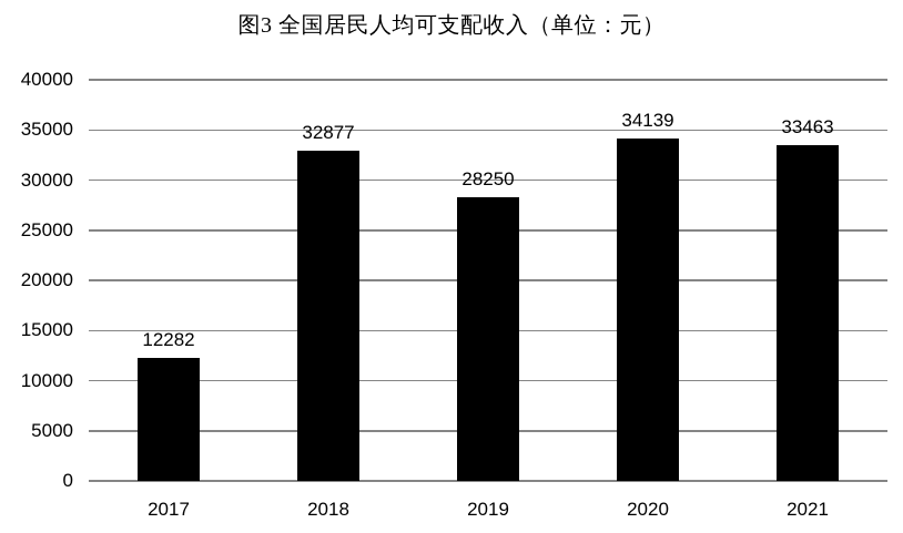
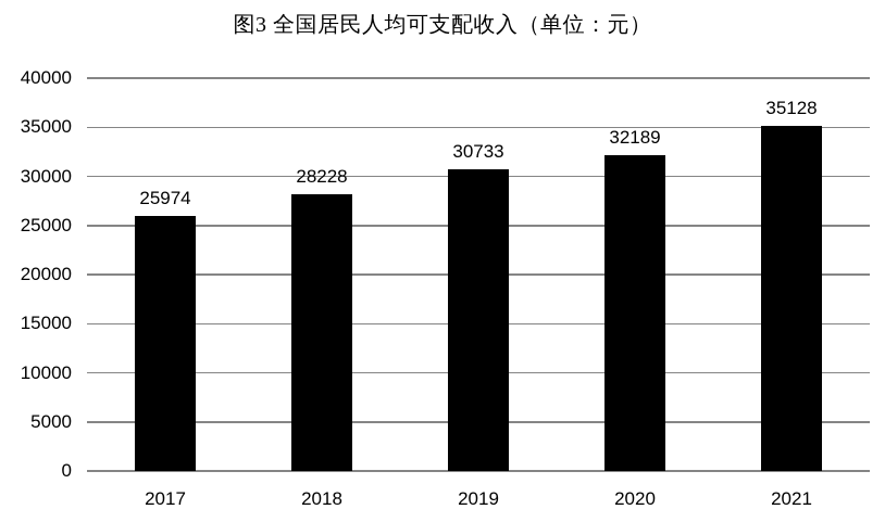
2017: 12282 -> 25974
2018: 32877 -> 28228
2019: 28250 -> 30733
2020: 34139 -> 32189
2021: 33463 -> 35128
